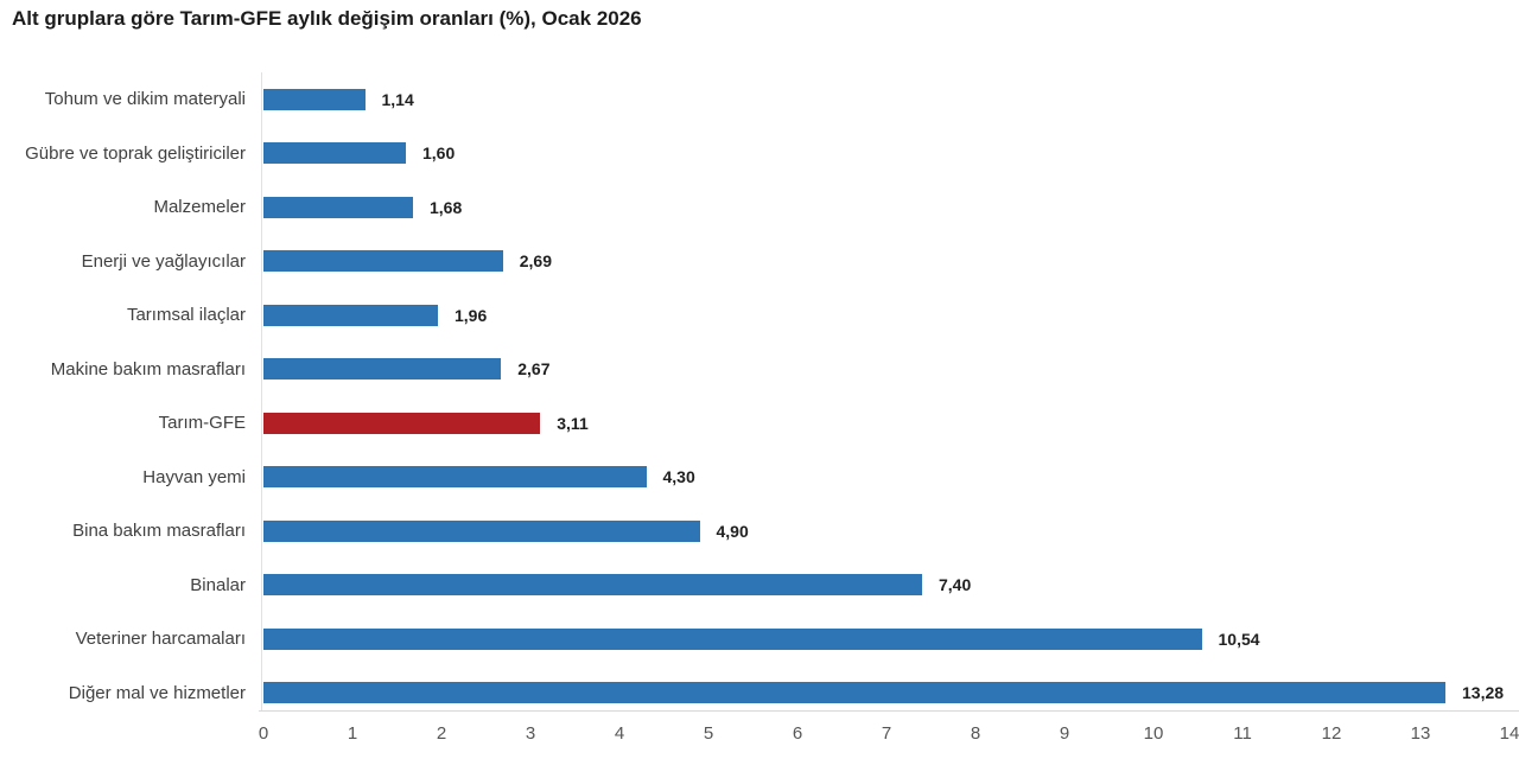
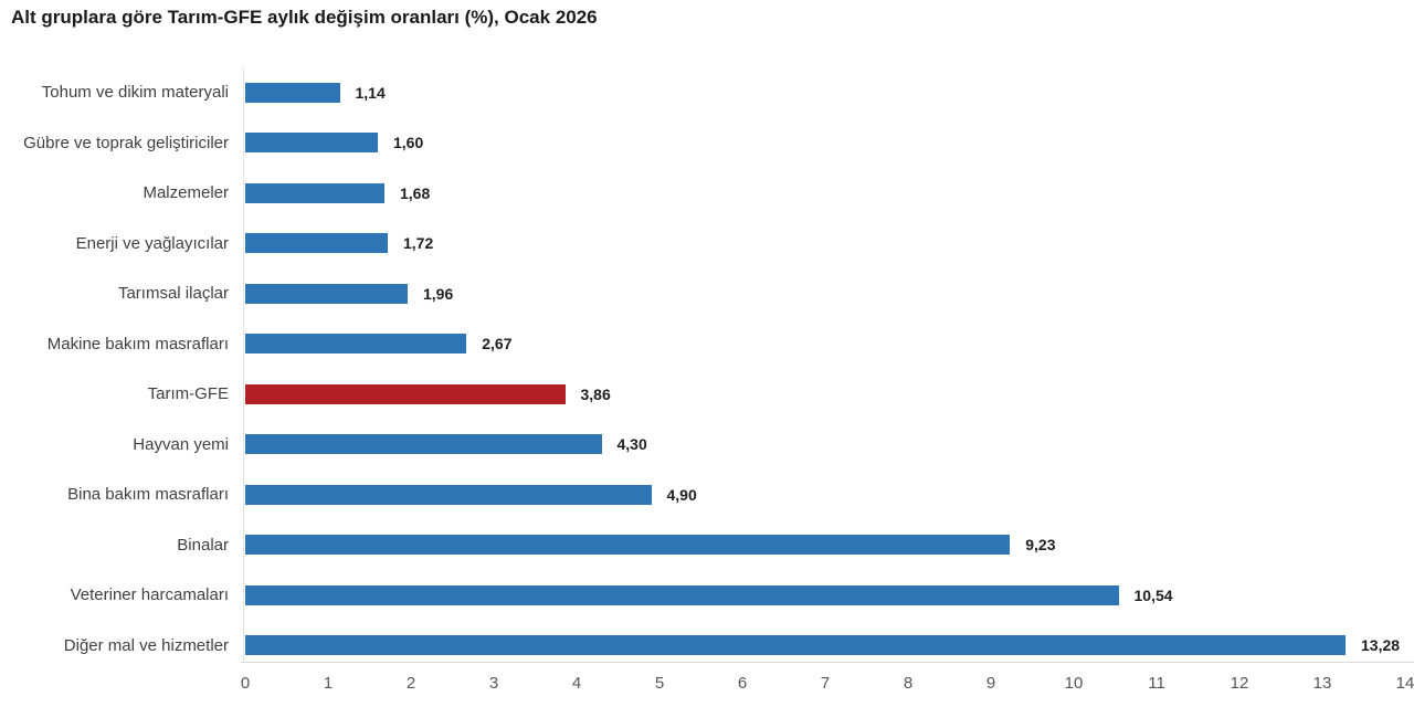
Enerji ve yağlayıcılar: 2,69 -> 1,72
Tarım-GFE: 3,11 -> 3,86
Binalar: 7,40 -> 9,23
